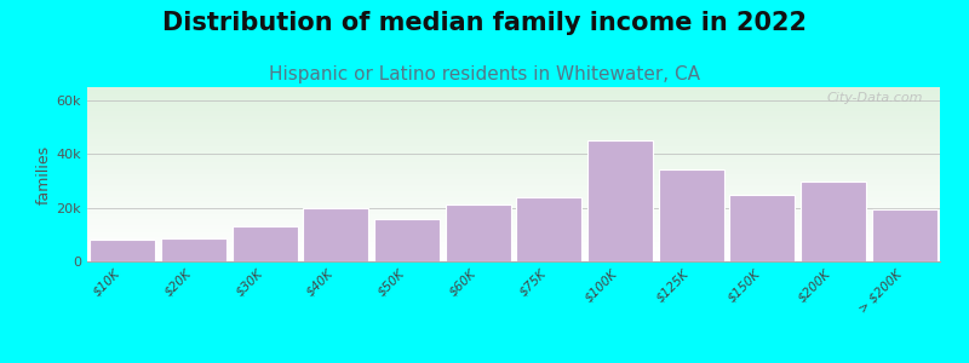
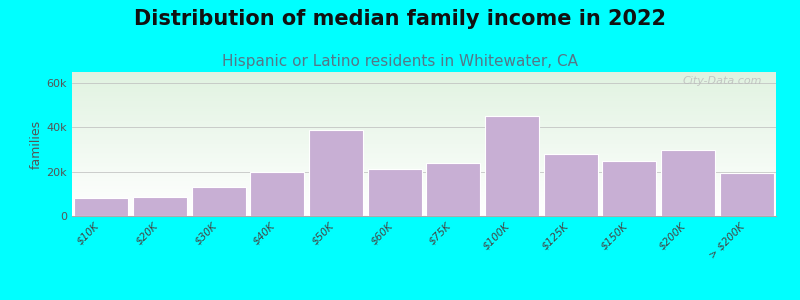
$50K: 16.0k -> 39.0k
$125K: 34.5k -> 28.0k
